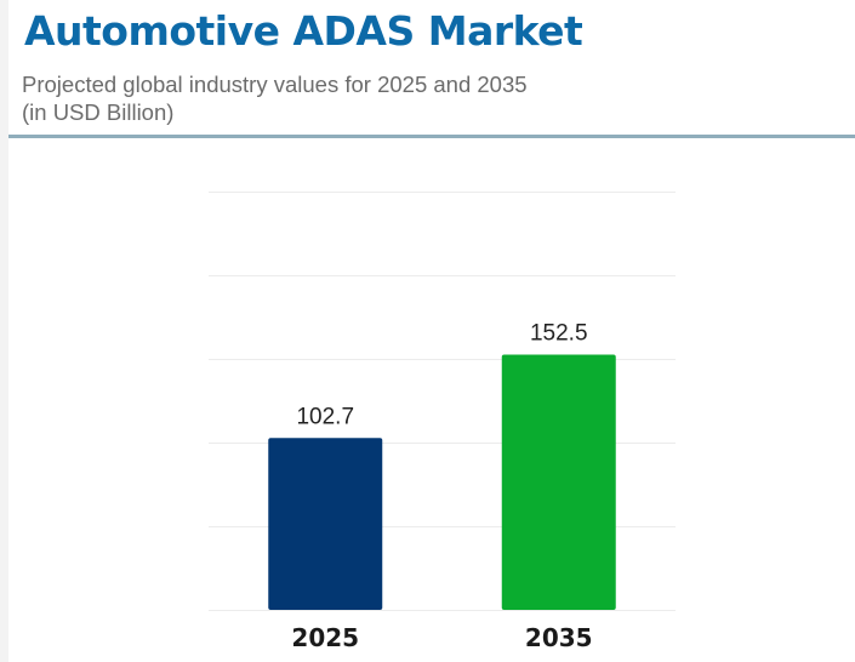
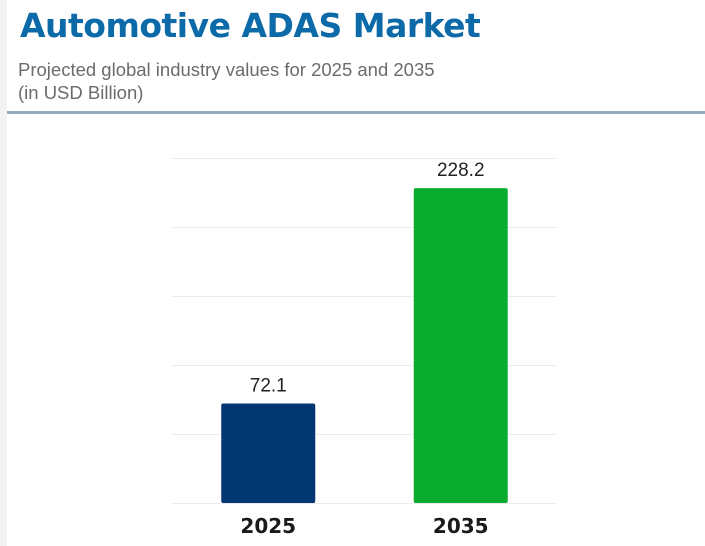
2025: 102.7 -> 72.1
2035: 152.5 -> 228.2
